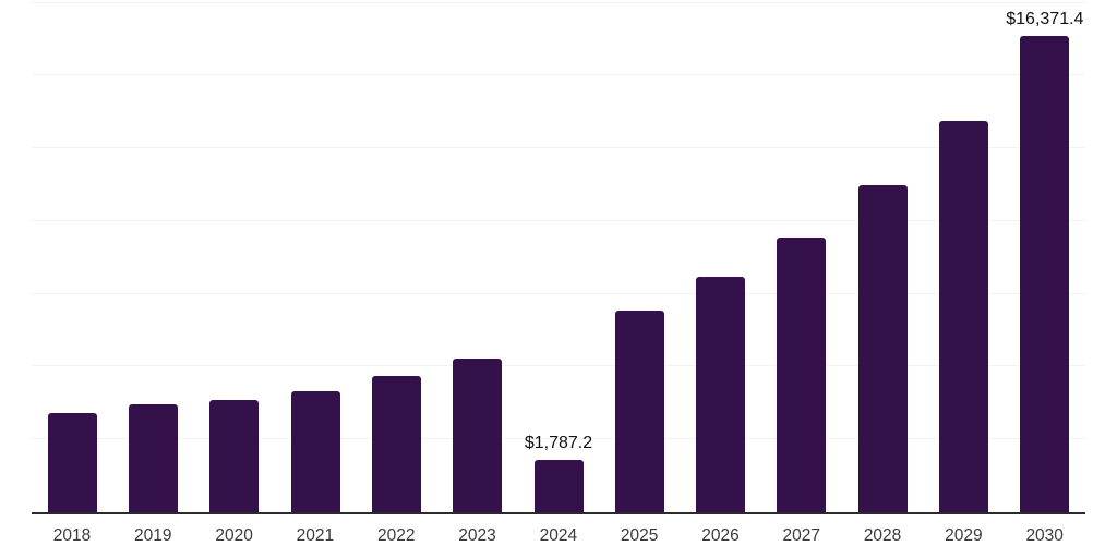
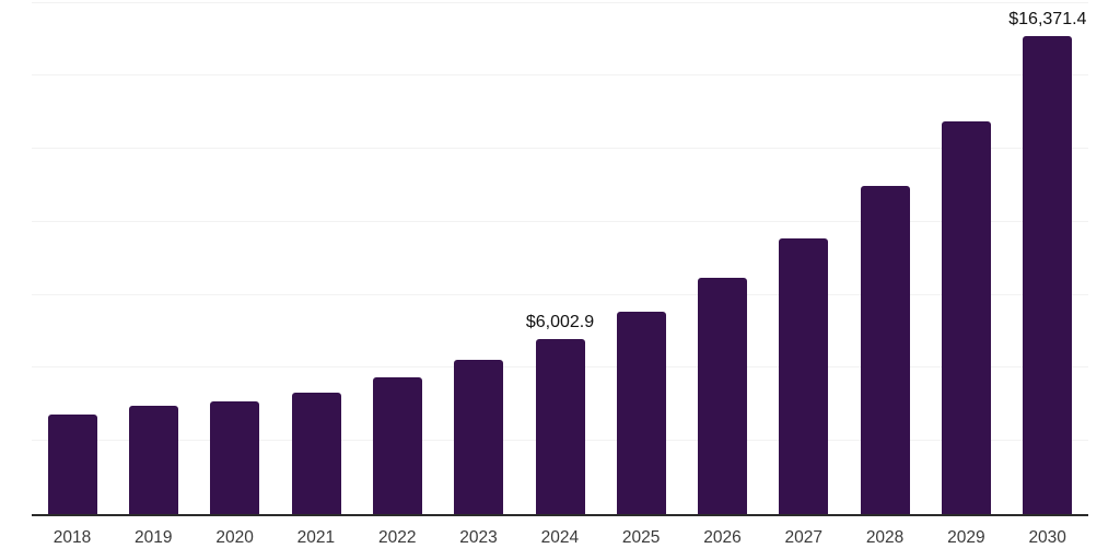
2024: $1,787.2 -> $6,002.9
